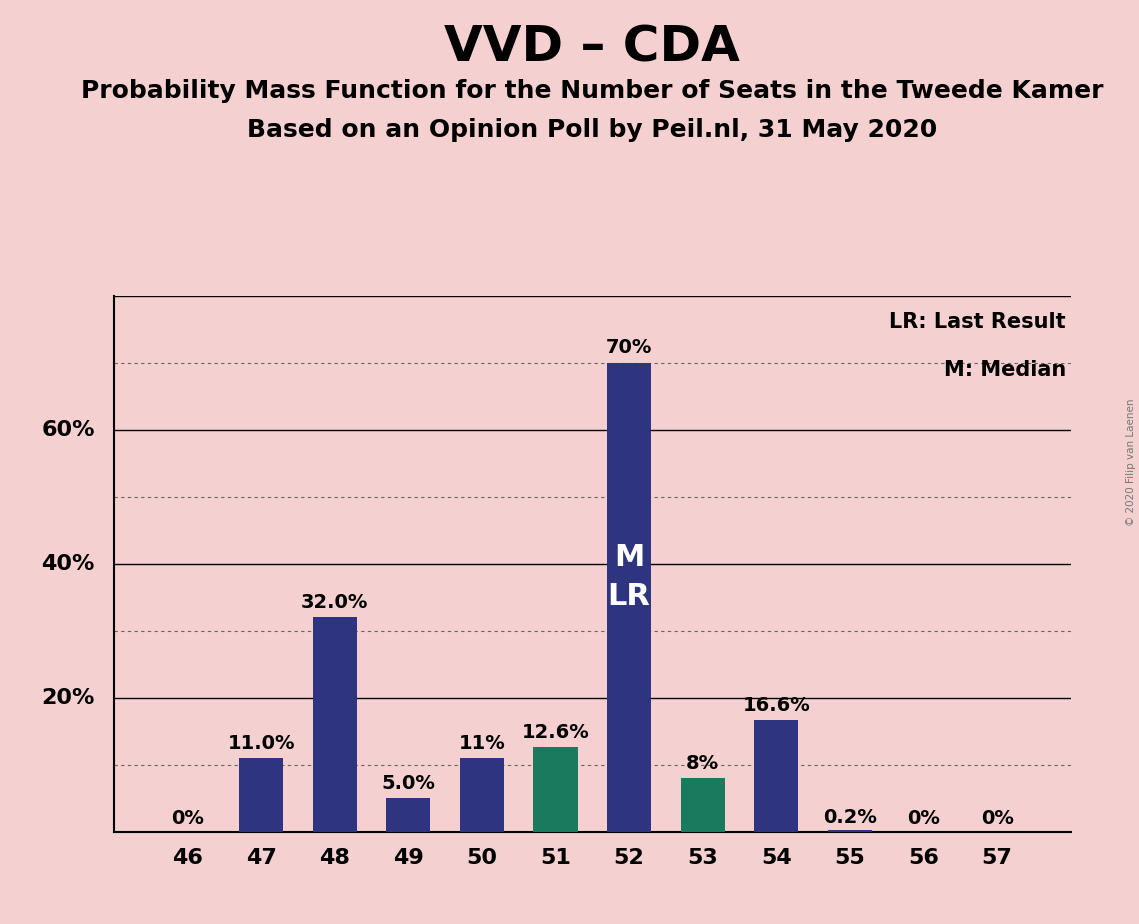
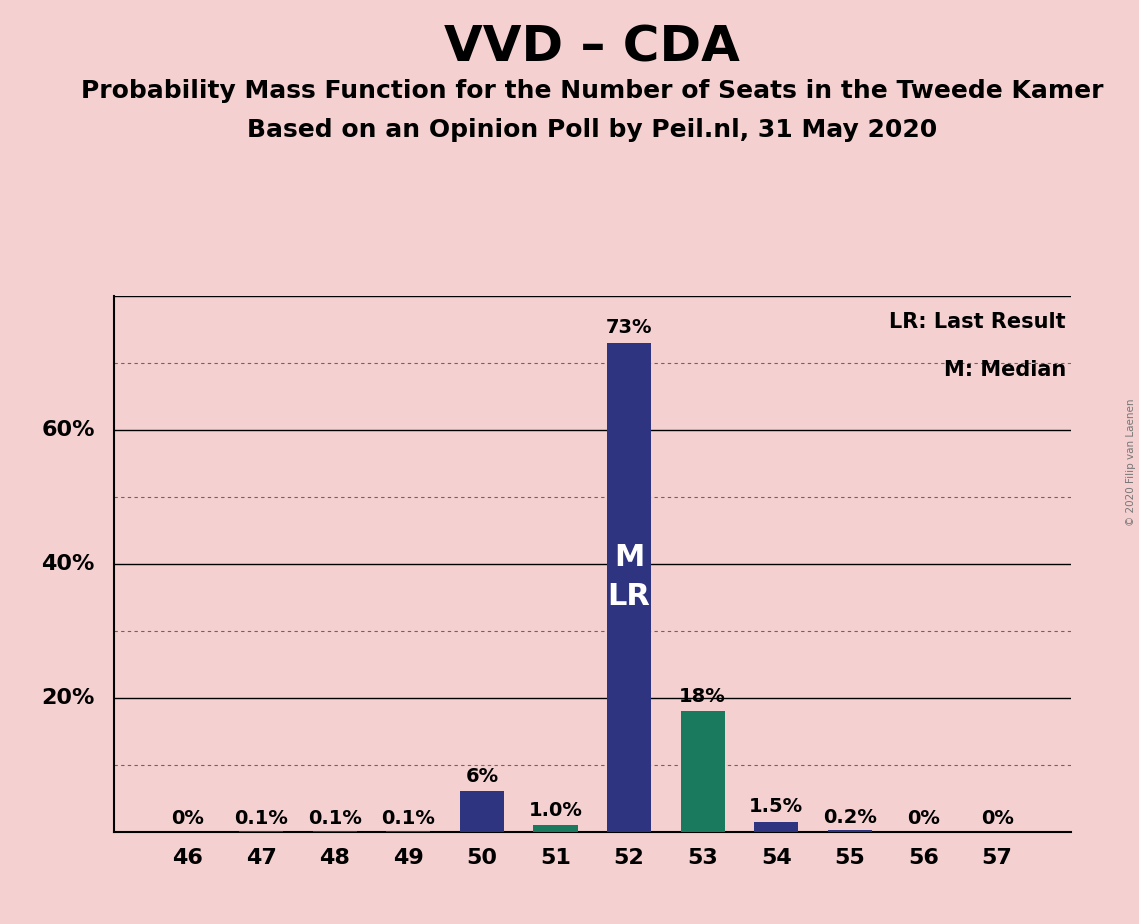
47: 11.0% -> 0.1%
48: 32.0% -> 0.1%
49: 5.0% -> 0.1%
50: 11% -> 6%
51: 12.6% -> 1.0%
52: 70% -> 73%
53: 8% -> 18%
54: 16.6% -> 1.5%
